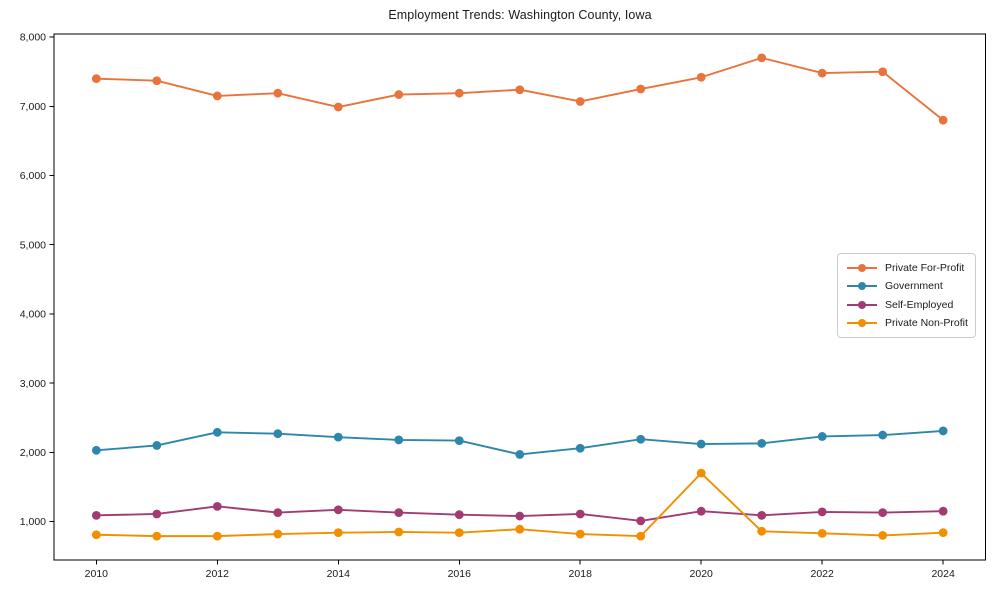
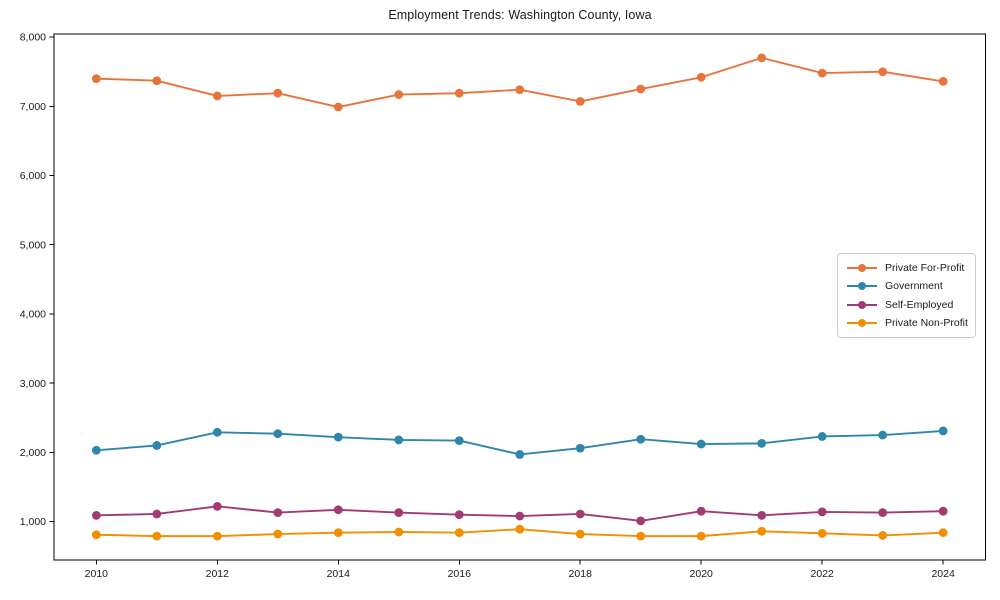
Private Non-Profit/2020: 1700 -> 800
Private For-Profit/2024: 6800 -> 7400
